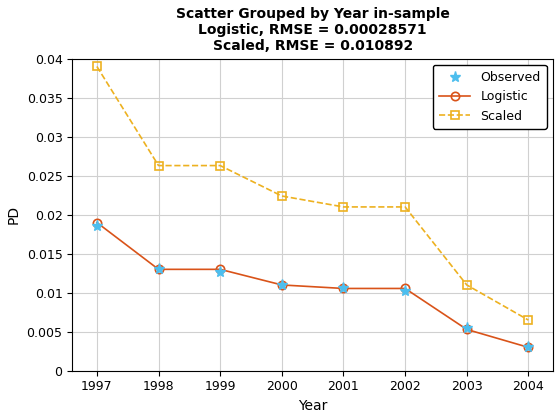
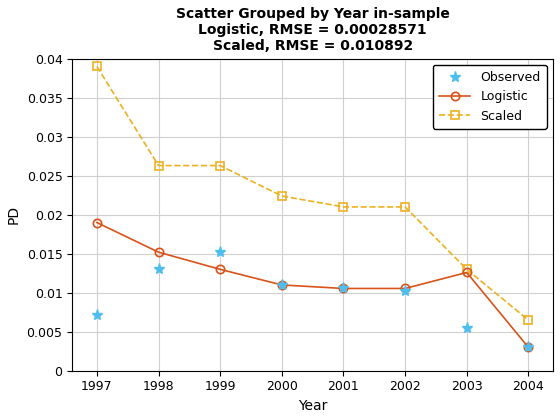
Observed/1997: 0.0185 -> 0.0072
Logistic/1998: 0.0130 -> 0.0152
Observed/1999: 0.0127 -> 0.0152
Logistic/2003: 0.0053 -> 0.0126
Scaled/2003: 0.0110 -> 0.0130
